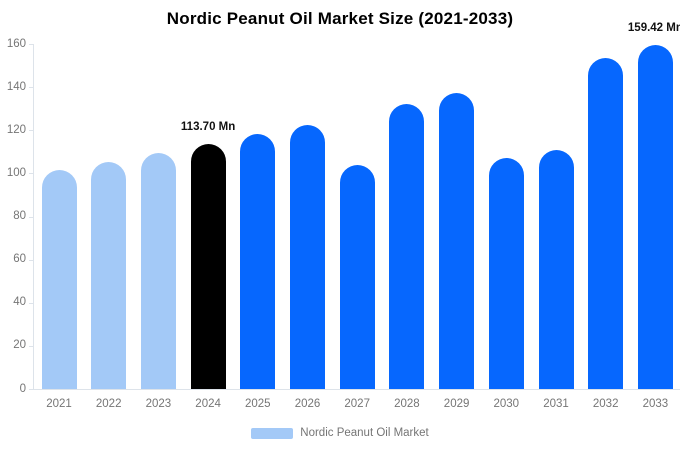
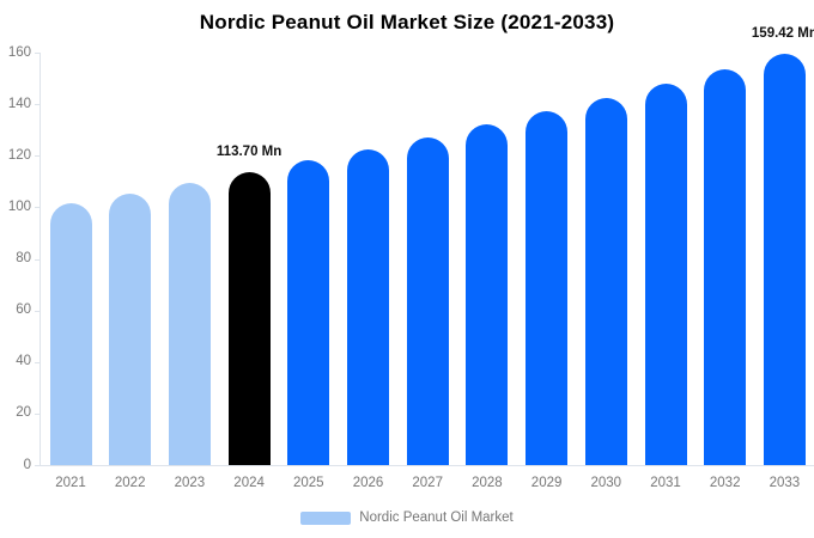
2027: 104 -> 127
2030: 107 -> 142
2031: 111 -> 148
